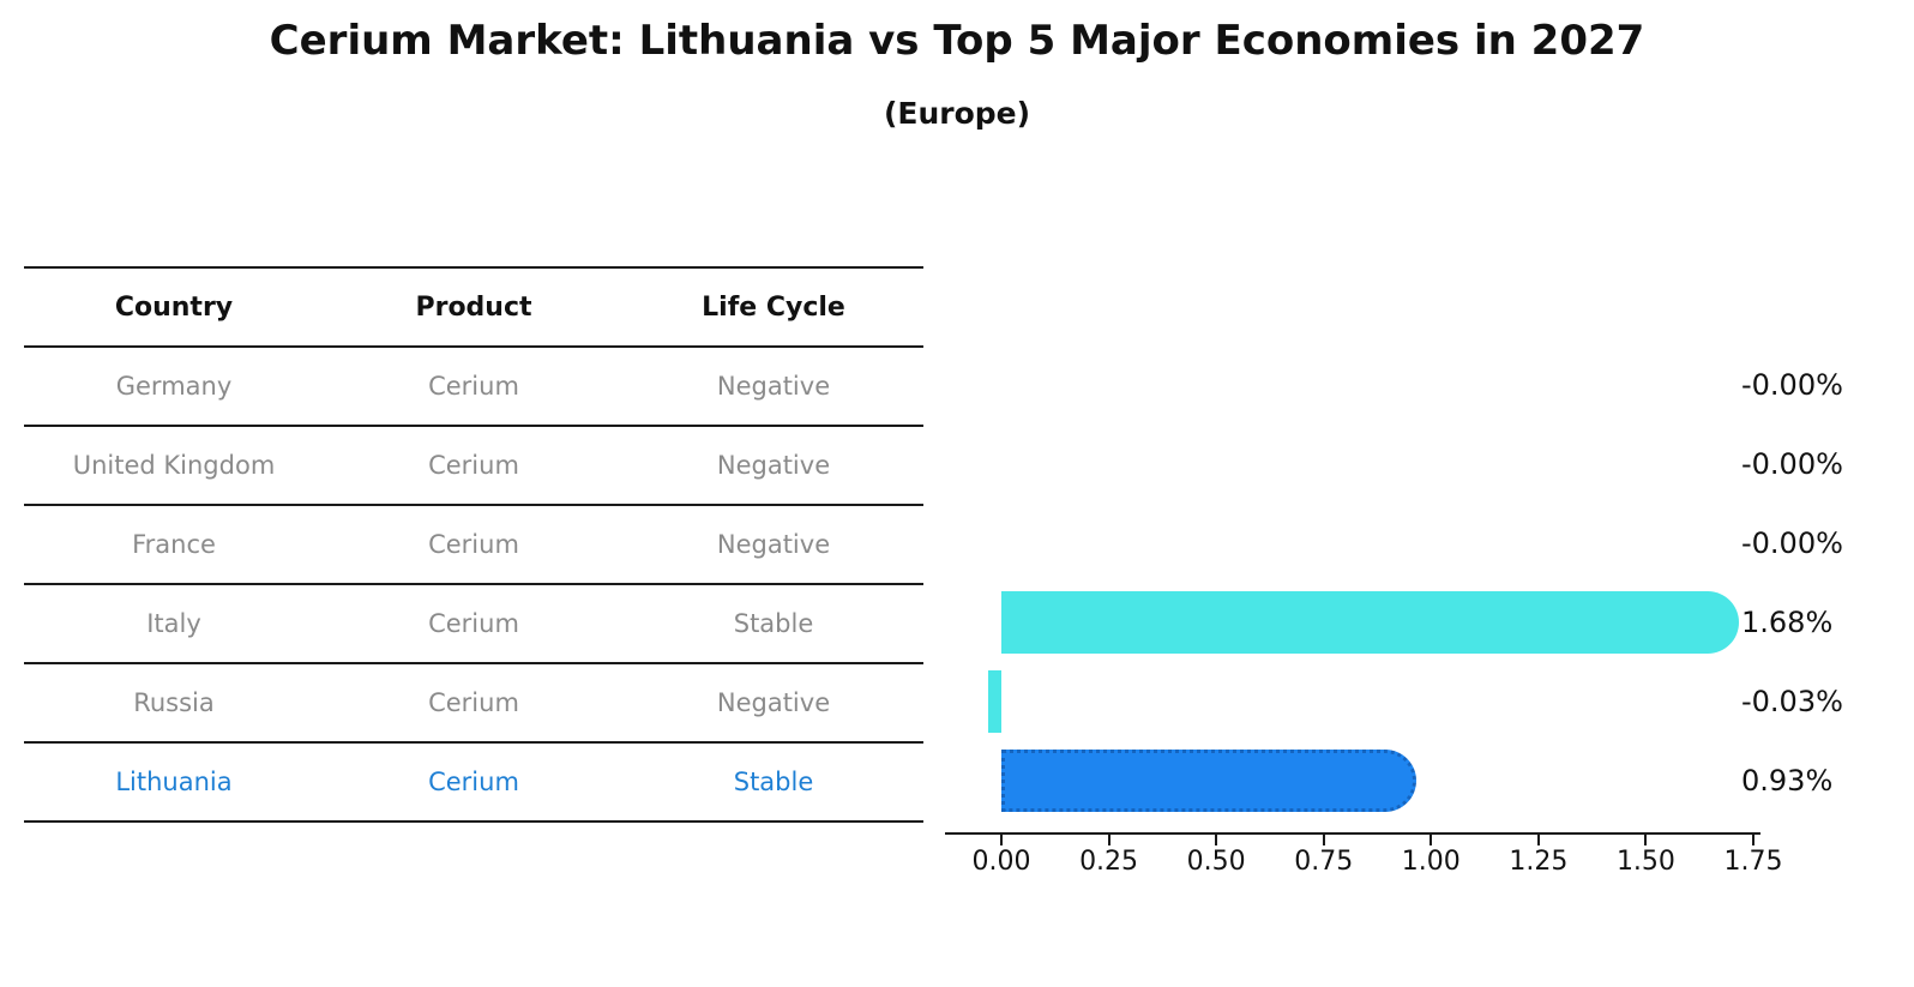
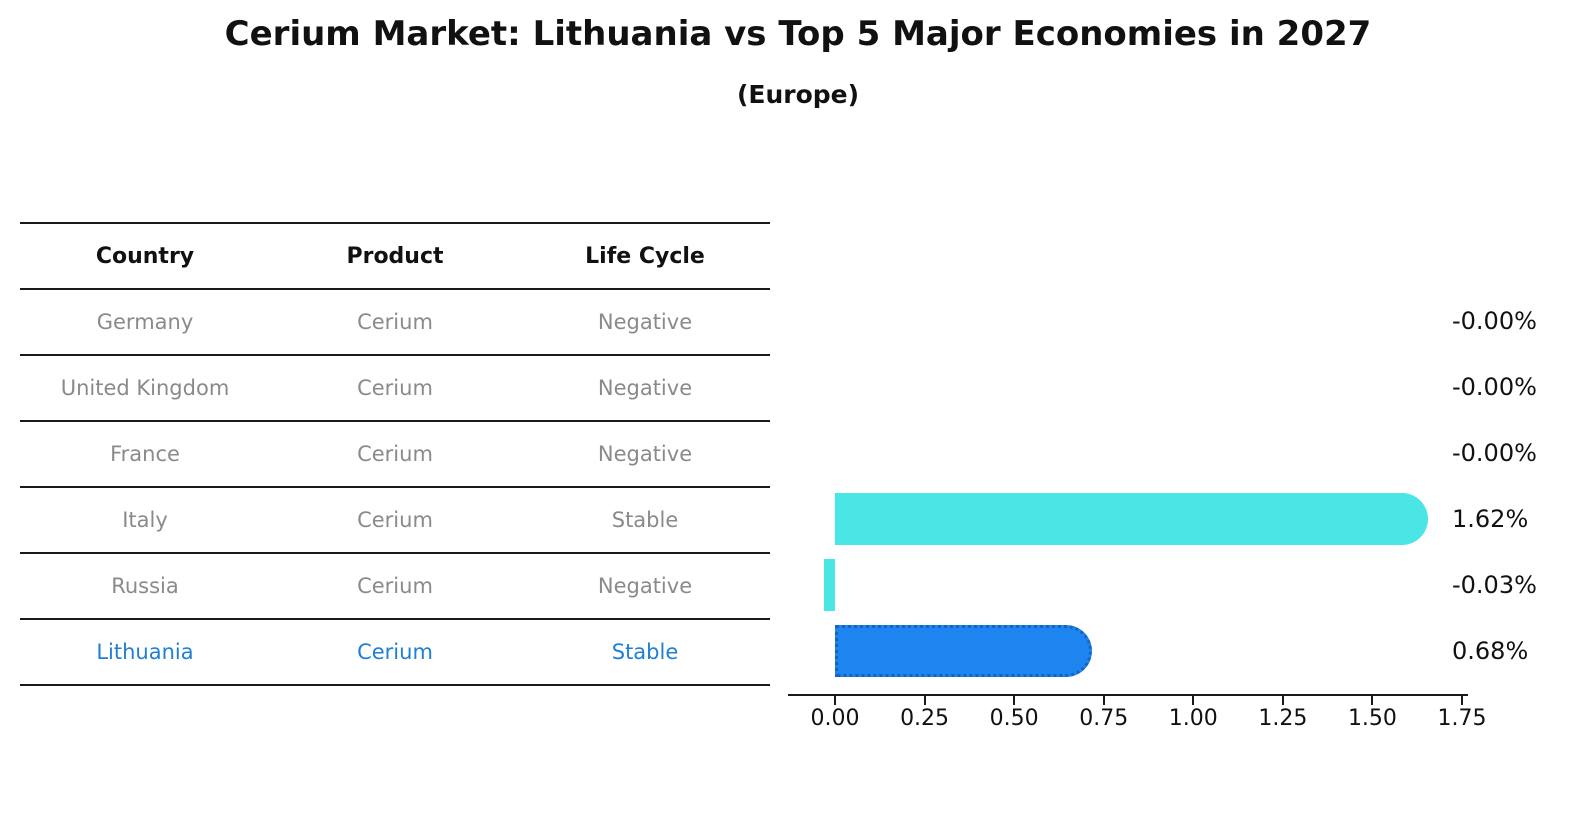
Italy: 1.68% -> 1.62%
Lithuania: 0.93% -> 0.68%
